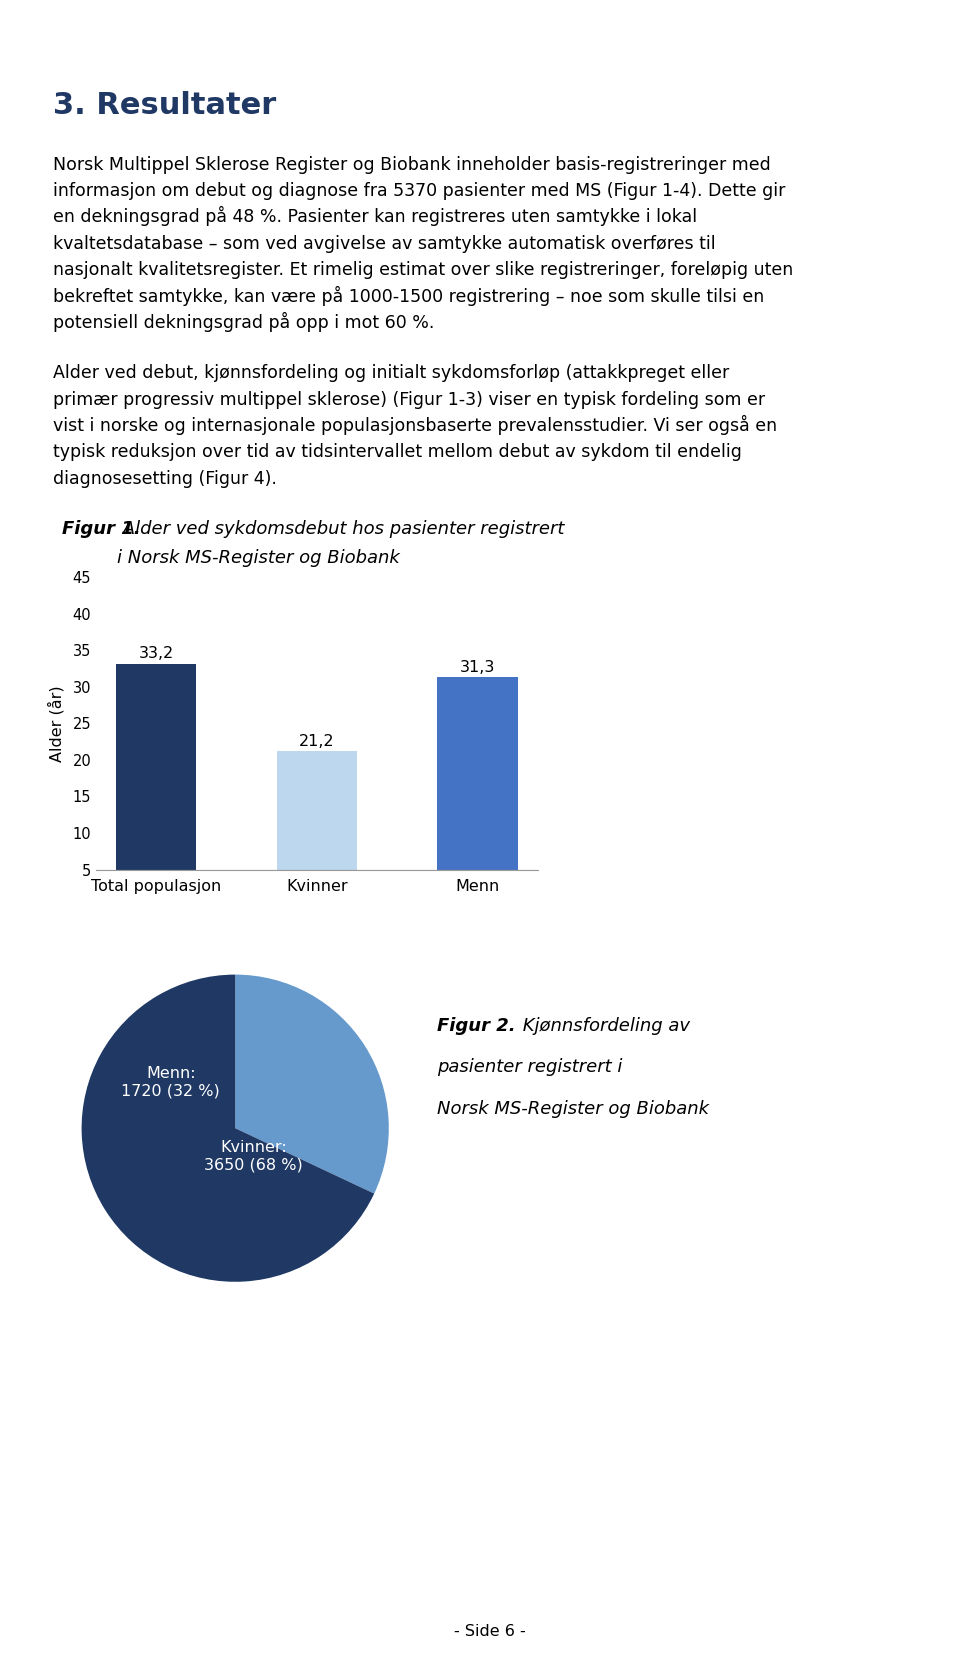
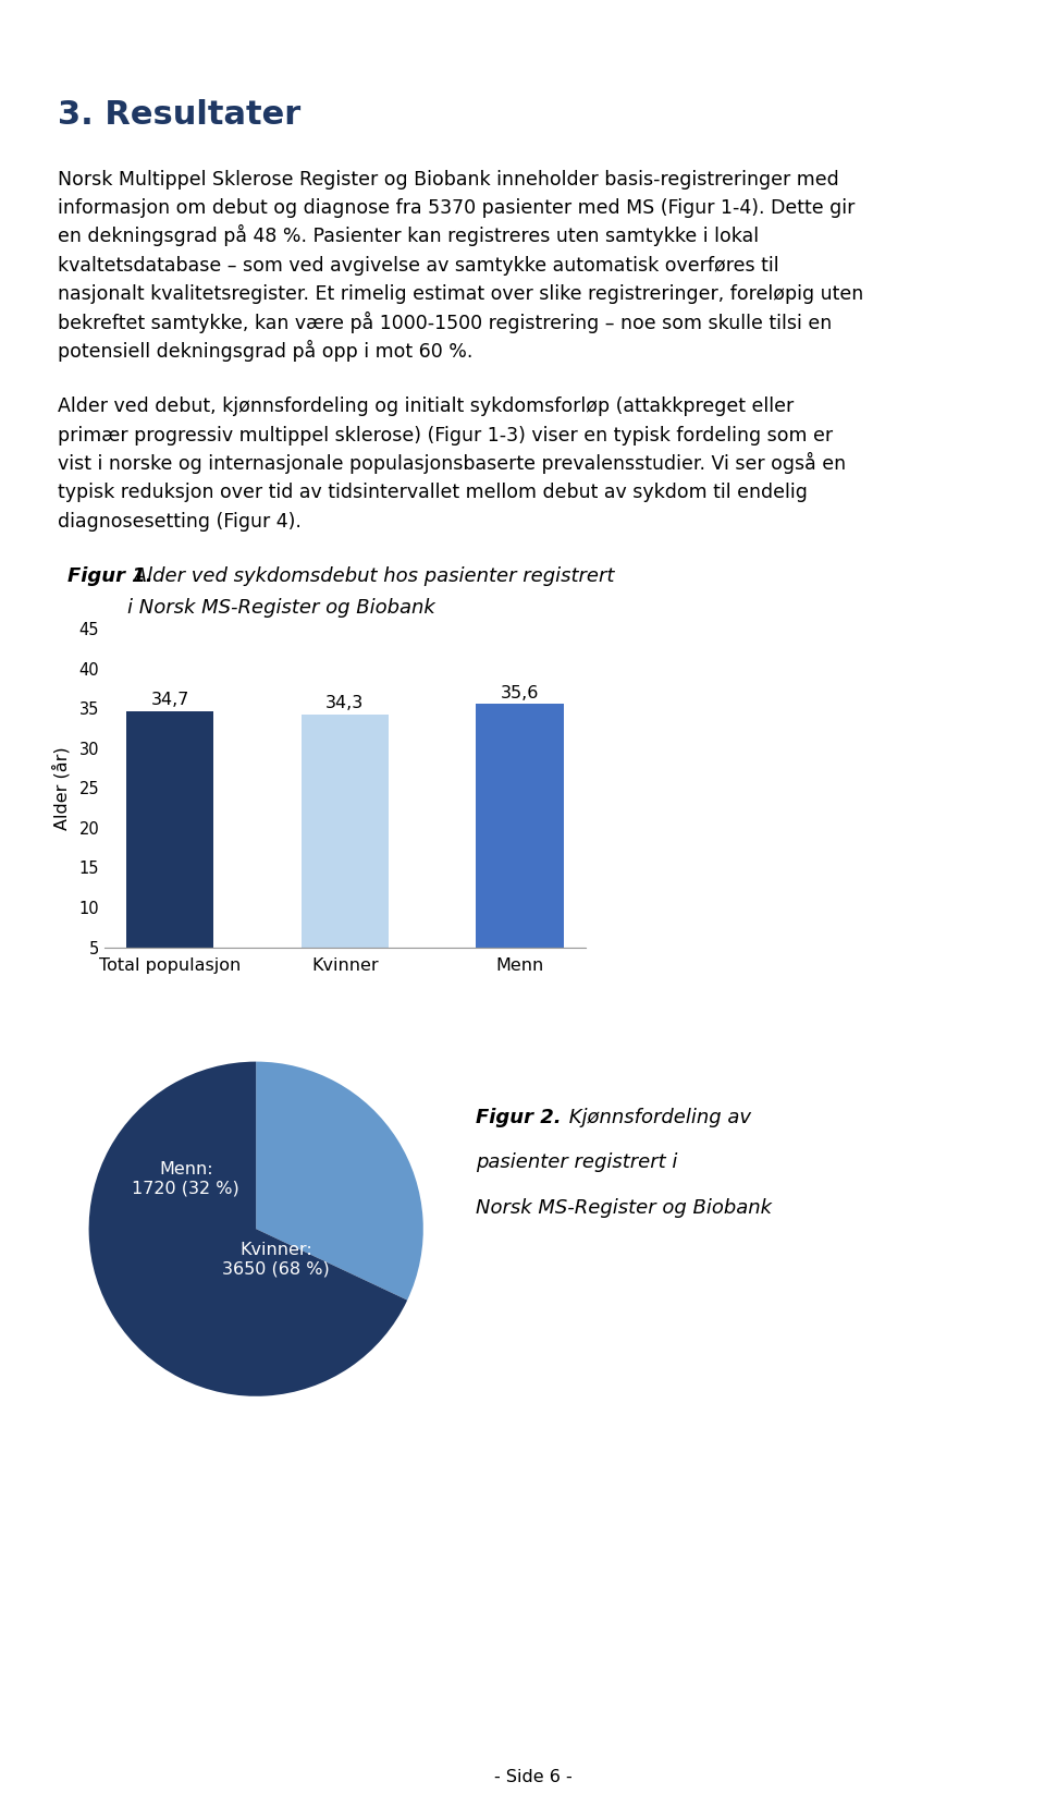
Total populasjon: 33,2 -> 34,7
Kvinner: 21,2 -> 34,3
Menn: 31,3 -> 35,6
